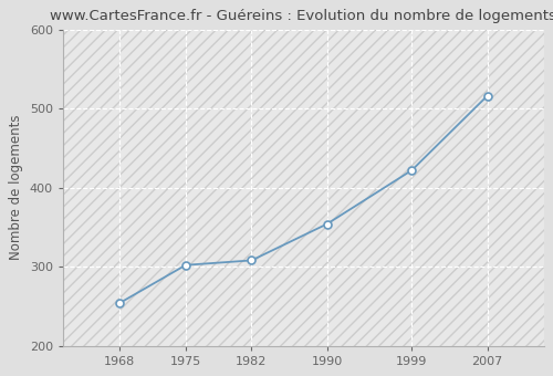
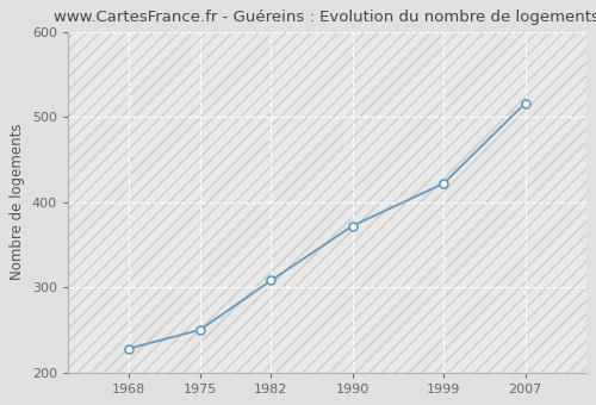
1968: 254 -> 228
1975: 302 -> 250
1990: 354 -> 372
